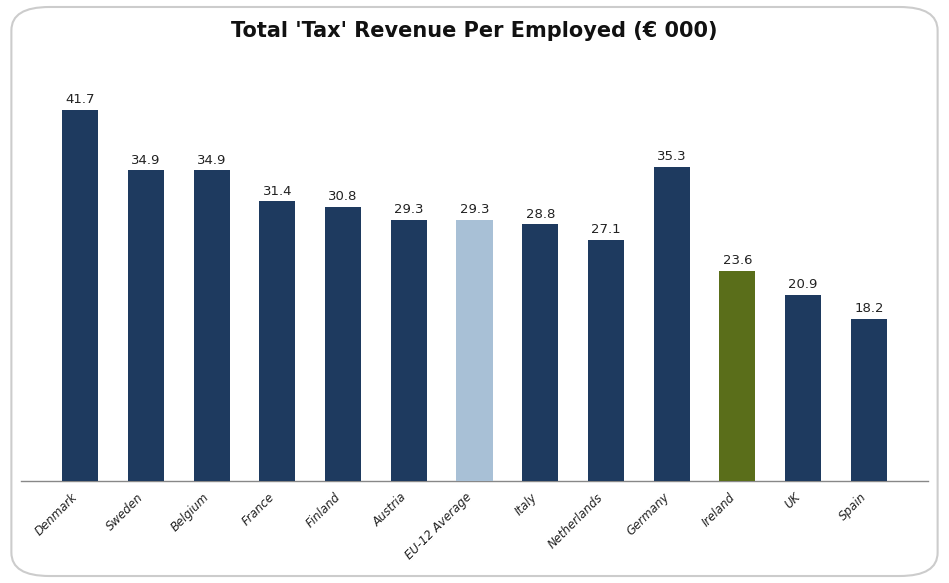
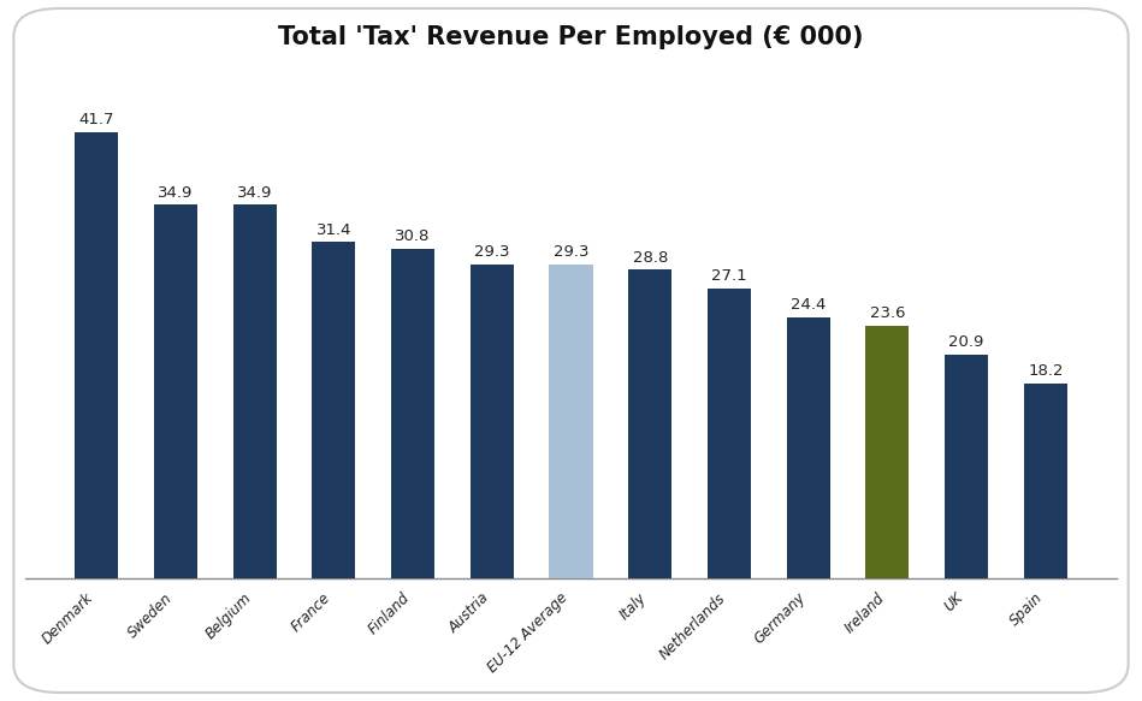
Germany: 35.3 -> 24.4
